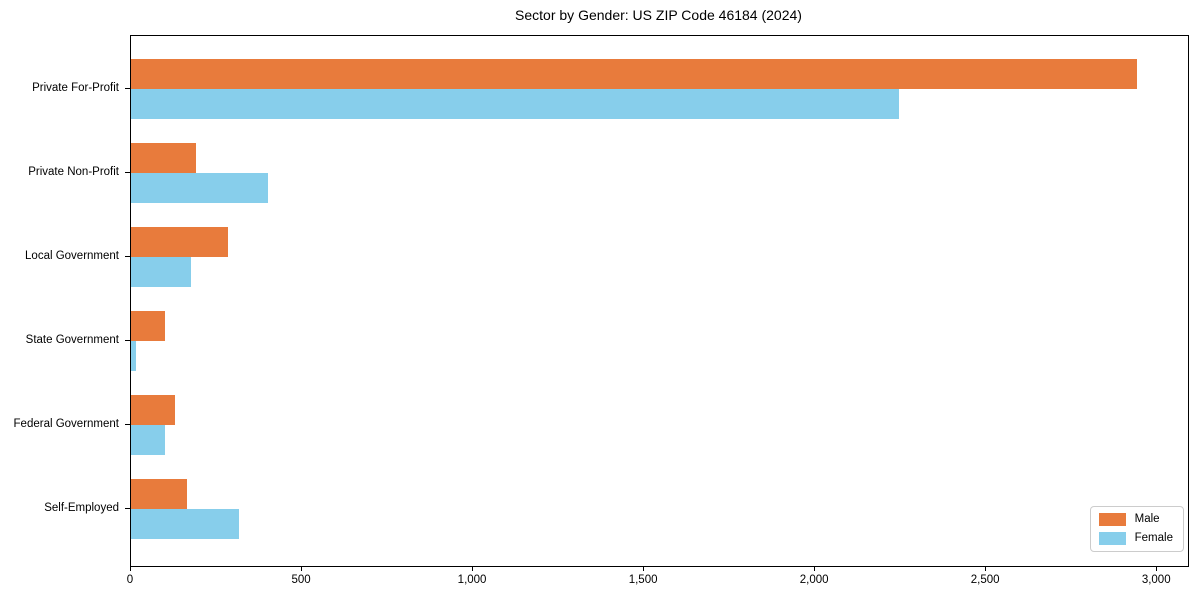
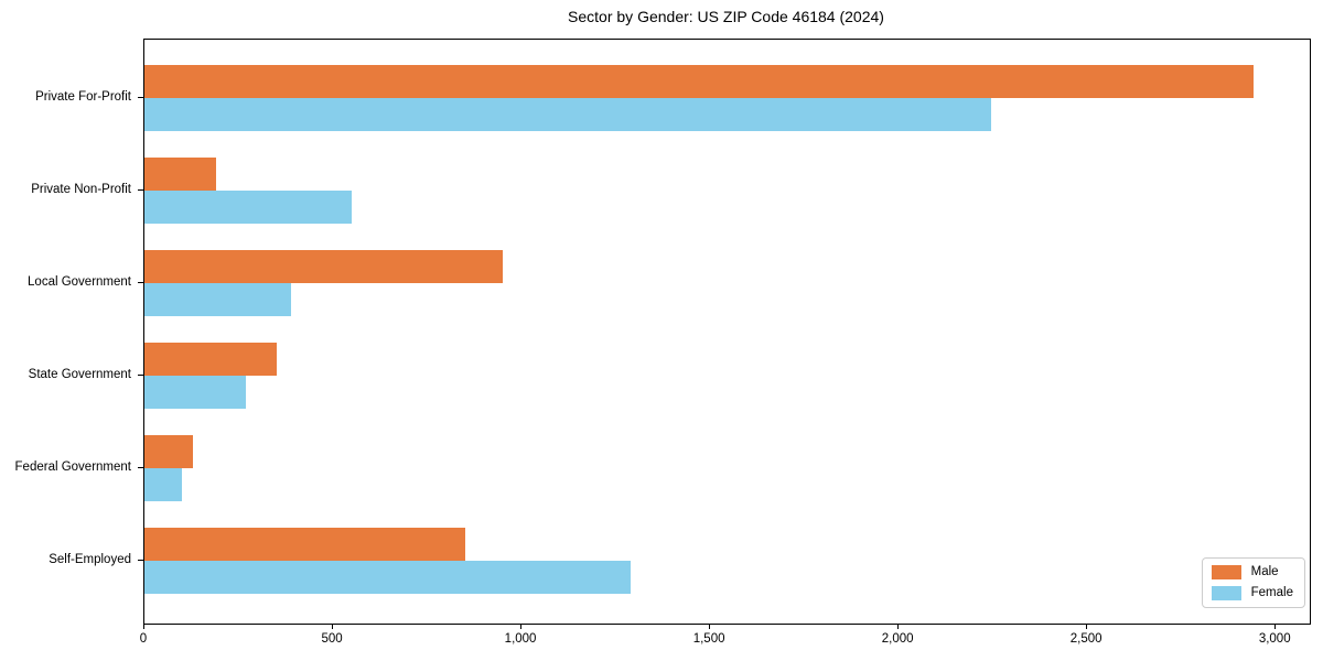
Female/Private Non-Profit: 400 -> 550
Male/Local Government: 280 -> 950
Female/Local Government: 180 -> 390
Male/State Government: 100 -> 350
Female/State Government: 20 -> 270
Male/Self-Employed: 160 -> 850
Female/Self-Employed: 320 -> 1290
